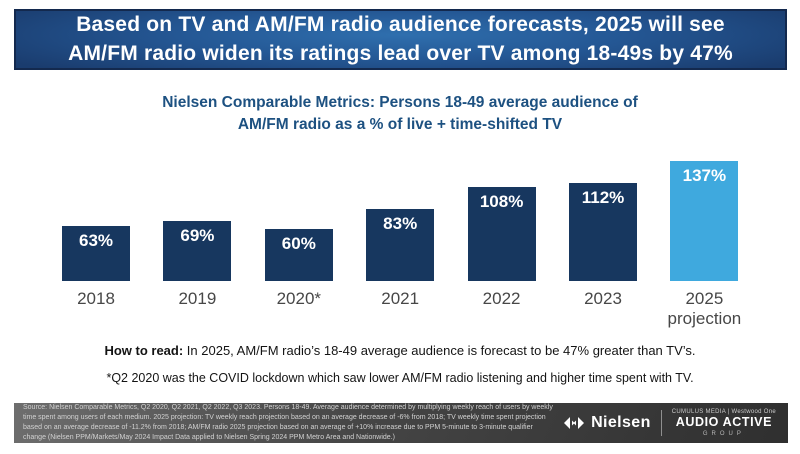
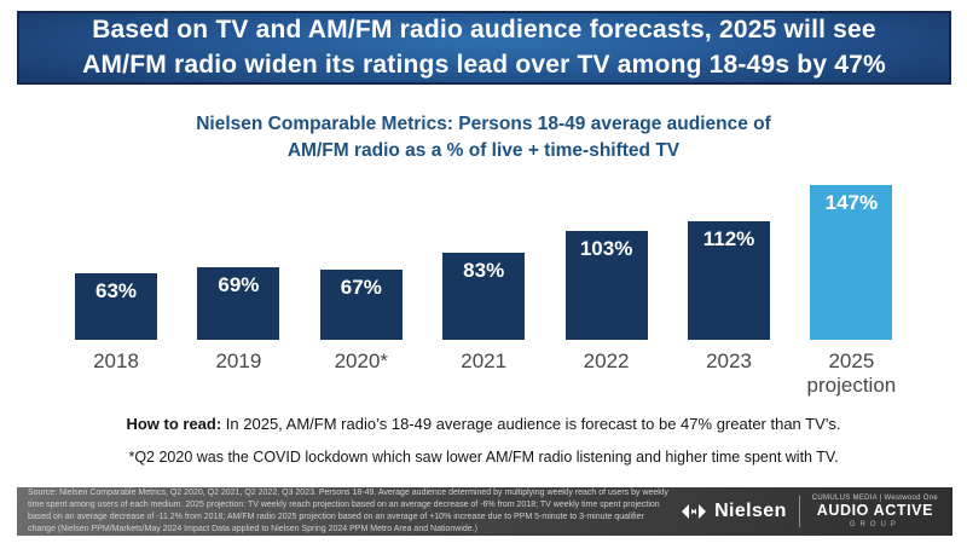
2020*: 60% -> 67%
2022: 108% -> 103%
2025: 137% -> 147%
